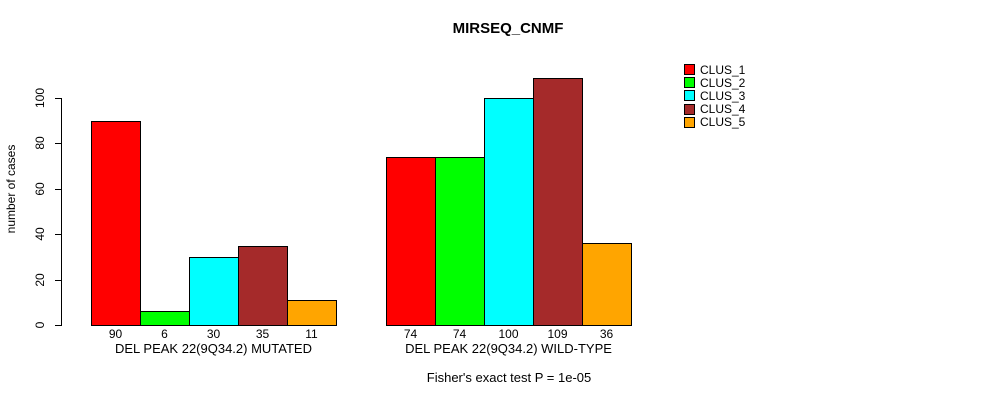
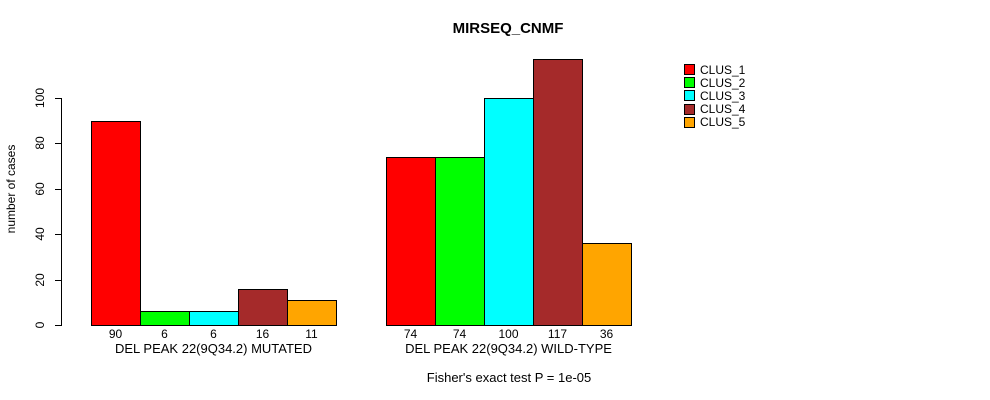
CLUS_3/DEL PEAK 22(9Q34.2) MUTATED: 30 -> 6
CLUS_4/DEL PEAK 22(9Q34.2) MUTATED: 35 -> 16
CLUS_4/DEL PEAK 22(9Q34.2) WILD-TYPE: 109 -> 117
